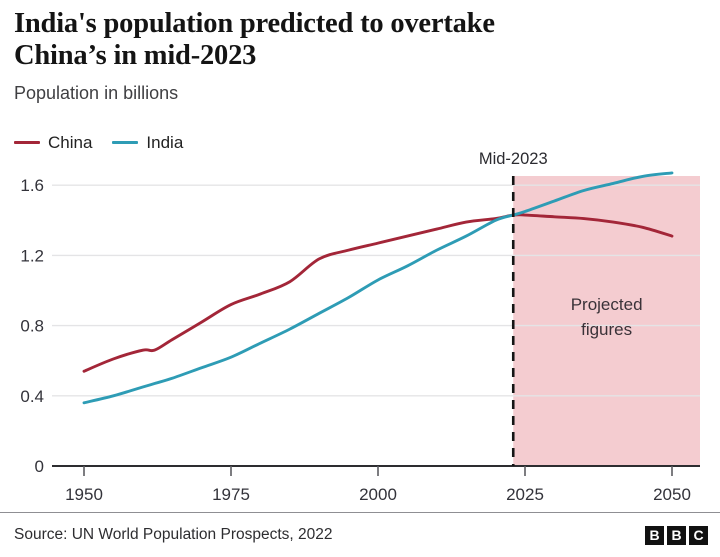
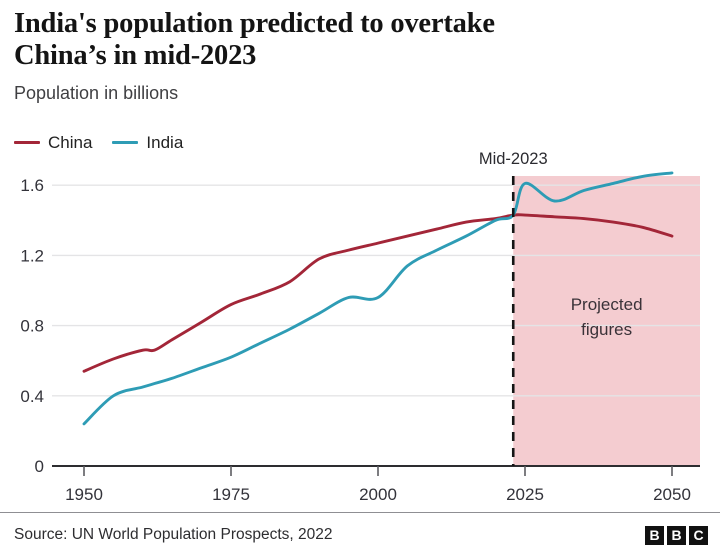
India/1950: 0.36 -> 0.24
India/2000: 1.06 -> 0.96
India/2025: 1.45 -> 1.61
